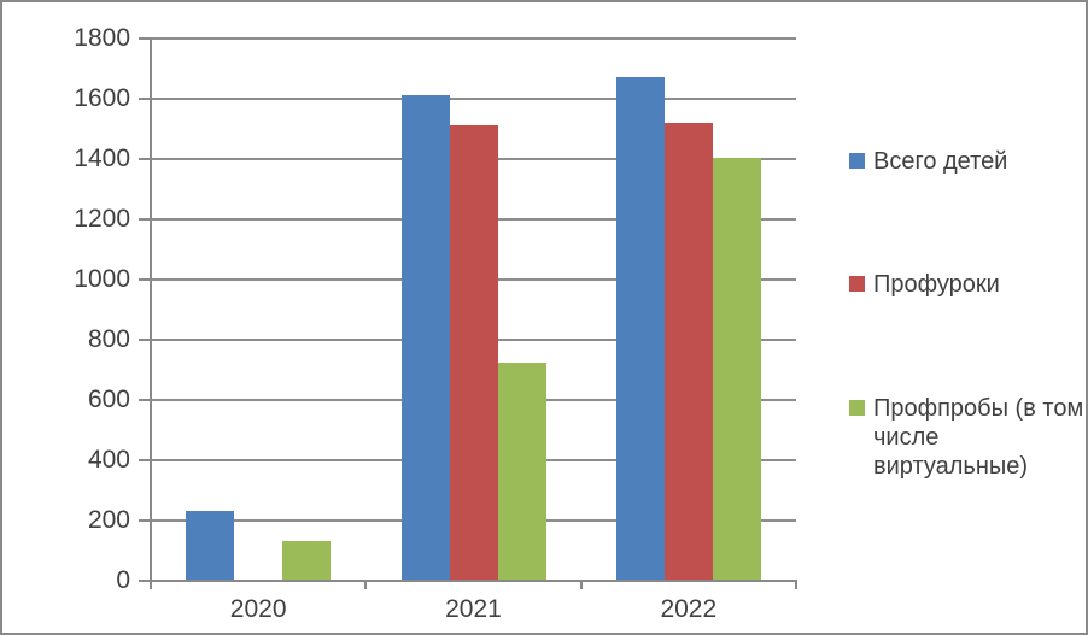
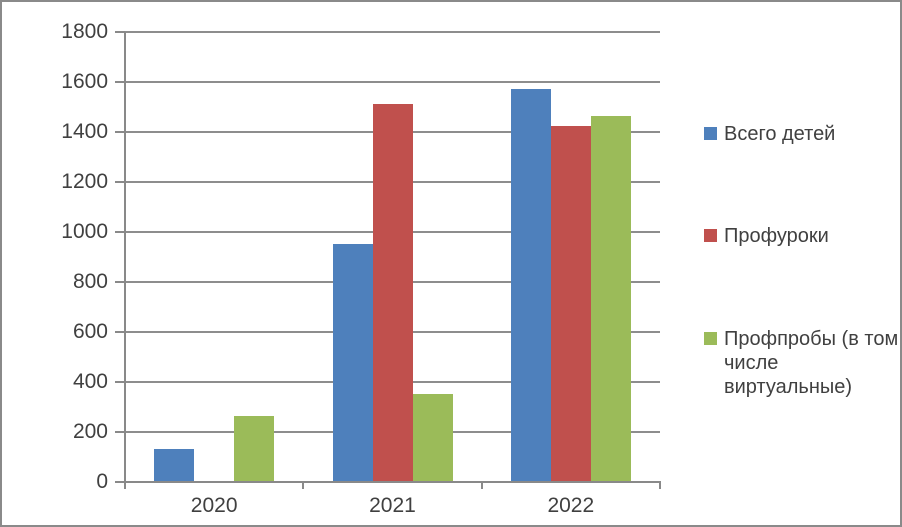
Всего детей/2020: 230 -> 130
Профпробы (в том числе виртуальные)/2020: 130 -> 260
Всего детей/2021: 1610 -> 950
Профпробы (в том числе виртуальные)/2021: 720 -> 350
Всего детей/2022: 1670 -> 1570
Профуроки/2022: 1520 -> 1420
Профпробы (в том числе виртуальные)/2022: 1400 -> 1460
